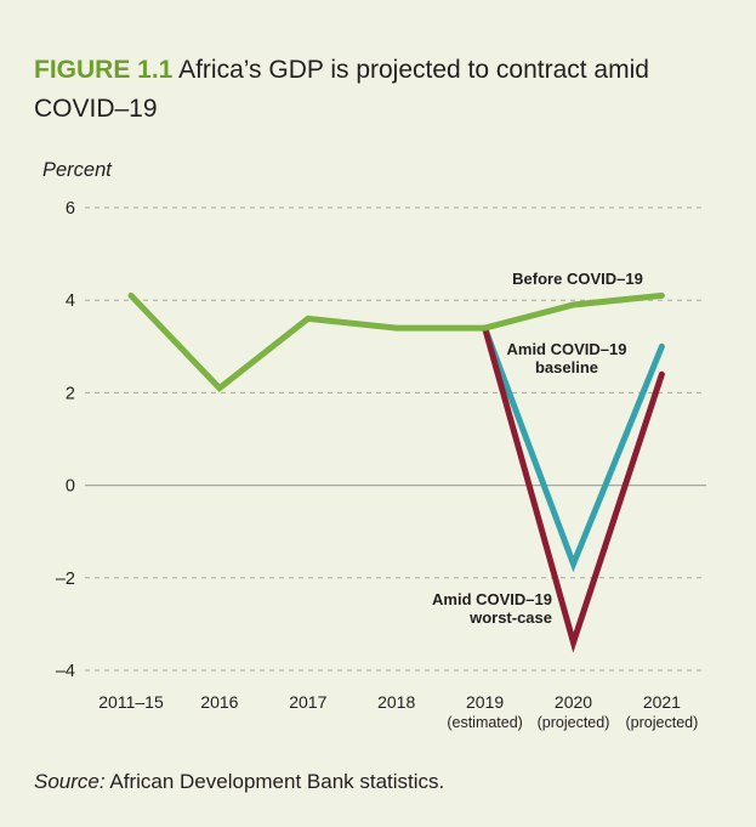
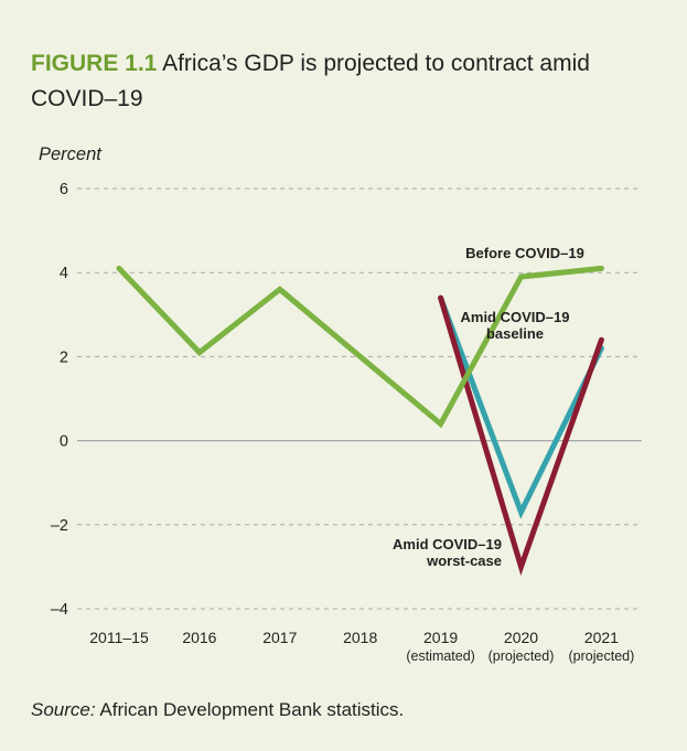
Before COVID–19/2018: 3.4 -> 2.0
Before COVID–19/2019: 3.4 -> 0.4
Amid COVID–19 worst-case/2020: -3.4 -> -3.0
Amid COVID–19 baseline/2021: 3.0 -> 2.2
